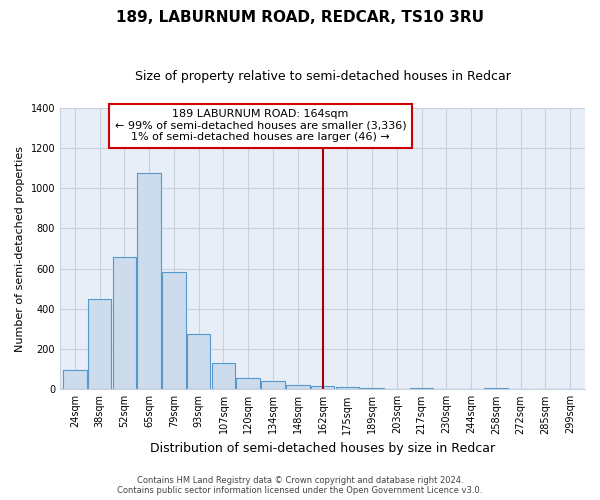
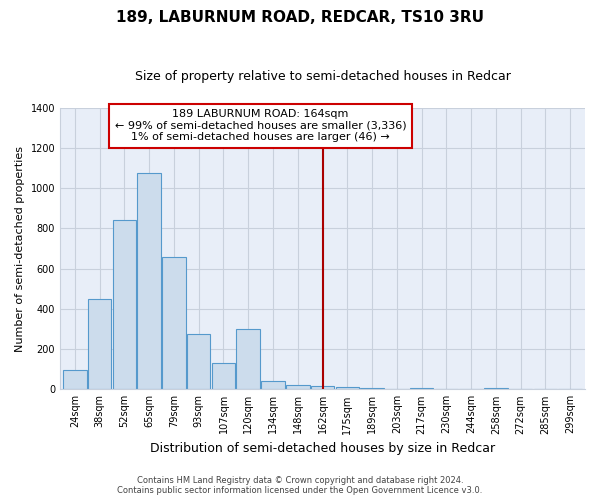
52sqm: 660 -> 840
79sqm: 585 -> 660
120sqm: 55 -> 300
